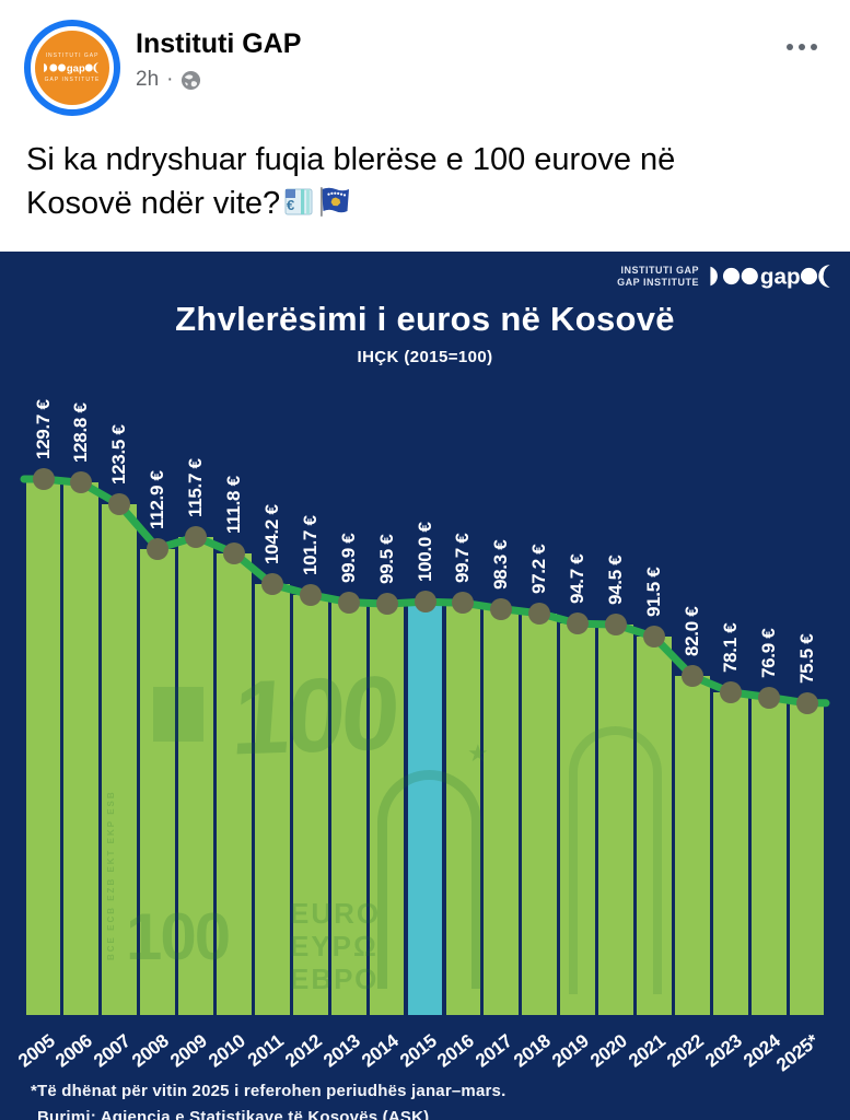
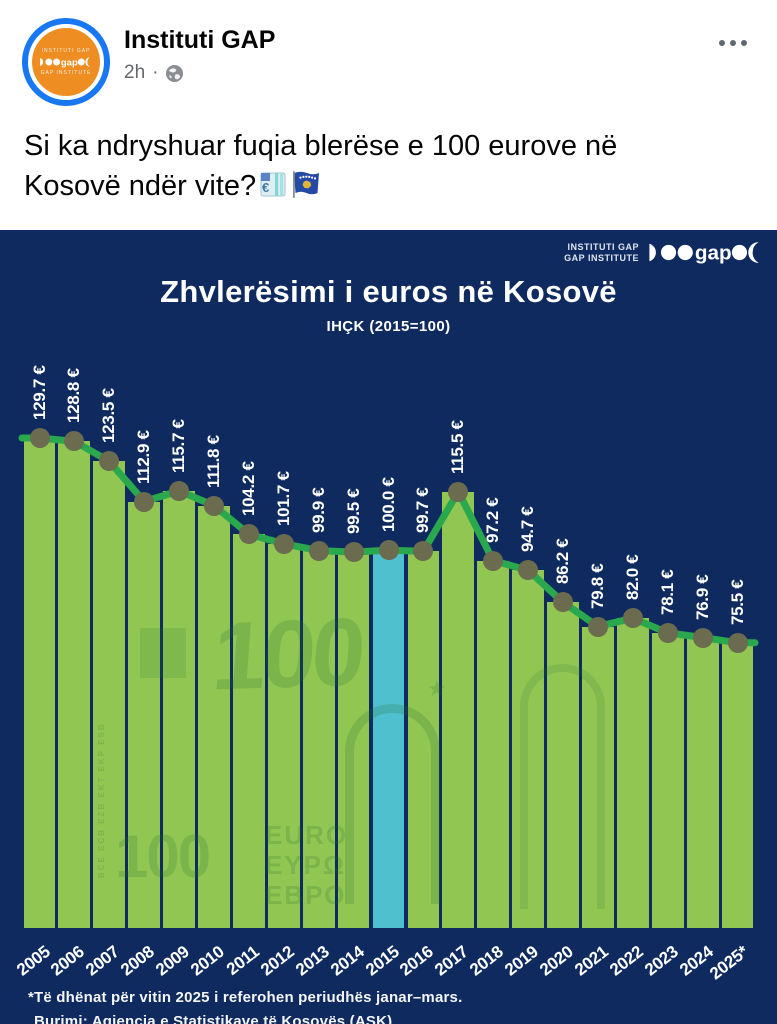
2017: 98.3 -> 115.5
2020: 94.5 -> 86.2
2021: 91.5 -> 79.8
